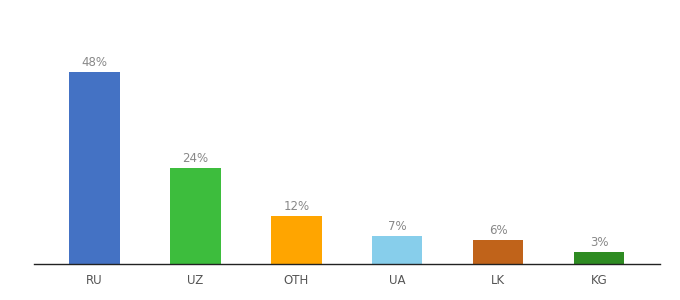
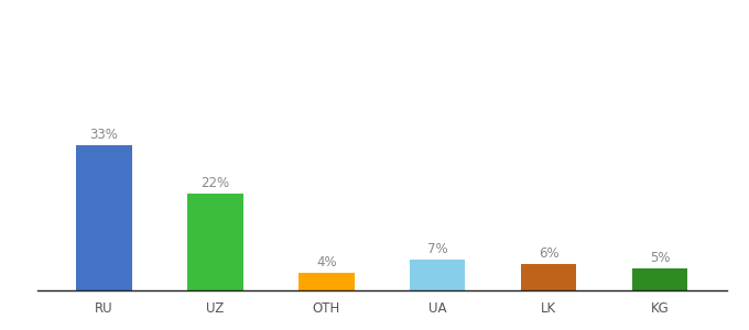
RU: 48% -> 33%
UZ: 24% -> 22%
OTH: 12% -> 4%
KG: 3% -> 5%
